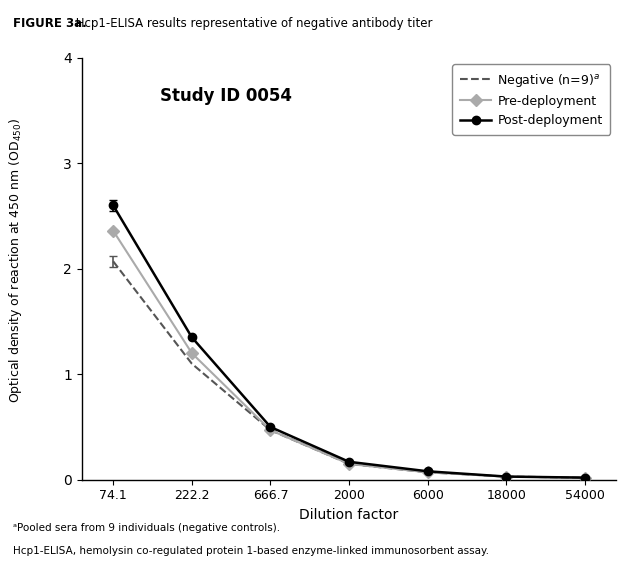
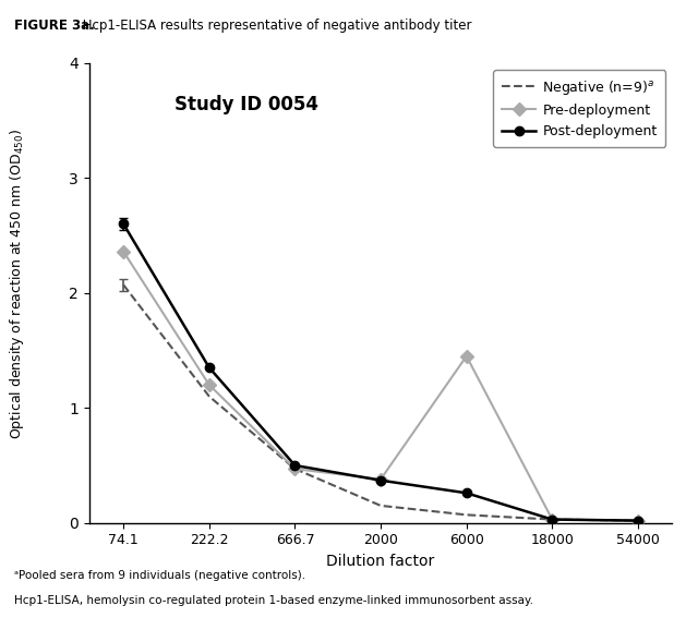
Pre-deployment/2000: 0.15 -> 0.38
Post-deployment/2000: 0.17 -> 0.37
Pre-deployment/6000: 0.07 -> 1.45
Post-deployment/6000: 0.08 -> 0.26
